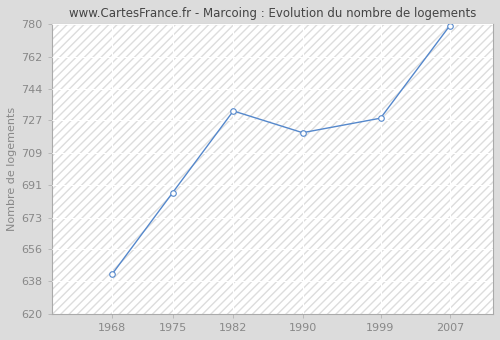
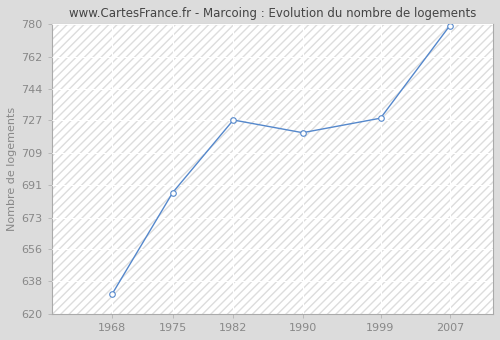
1968: 642 -> 631
1982: 732 -> 727
